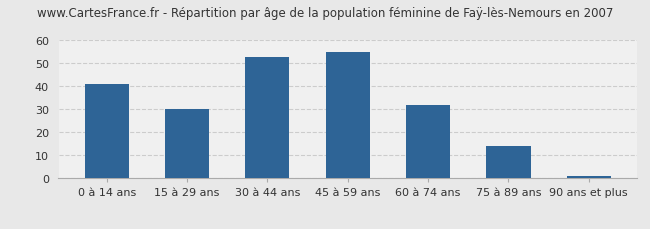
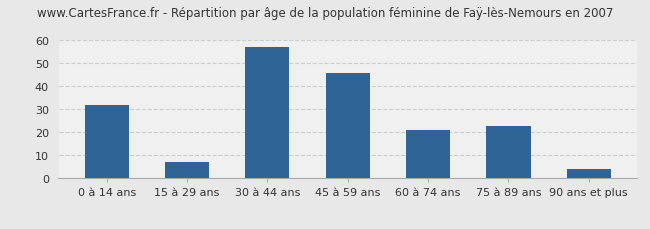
0 à 14 ans: 41 -> 32
15 à 29 ans: 30 -> 7
30 à 44 ans: 53 -> 57
45 à 59 ans: 55 -> 46
60 à 74 ans: 32 -> 21
75 à 89 ans: 14 -> 23
90 ans et plus: 1 -> 4
